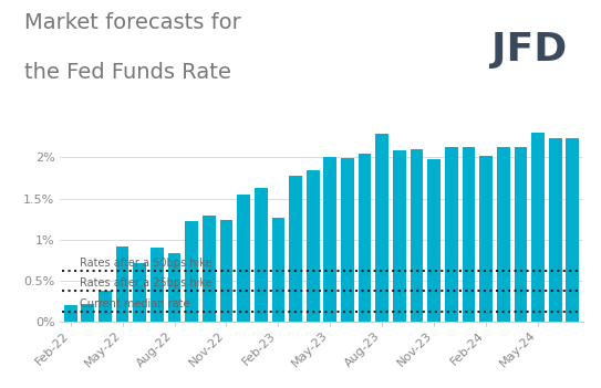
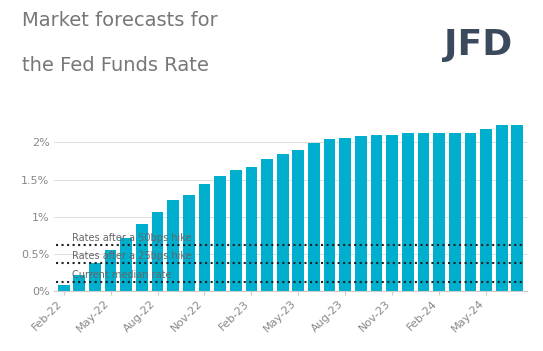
Feb-22: 0.20% -> 0.08%
May-22: 0.92% -> 0.55%
Aug-22: 0.84% -> 1.07%
Nov-22: 1.24% -> 1.44%
Feb-23: 1.26% -> 1.67%
May-23: 2.00% -> 1.90%
Aug-23: 2.28% -> 2.06%
Nov-23: 1.98% -> 2.10%
Feb-24: 2.02% -> 2.13%
May-24: 2.30% -> 2.18%
